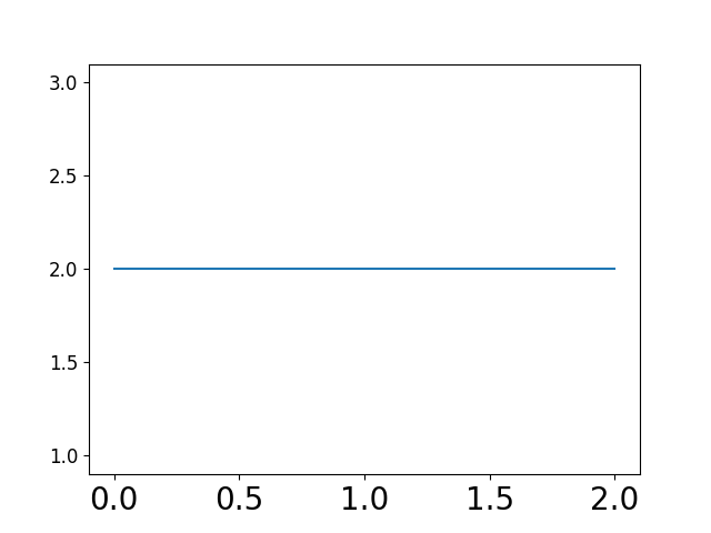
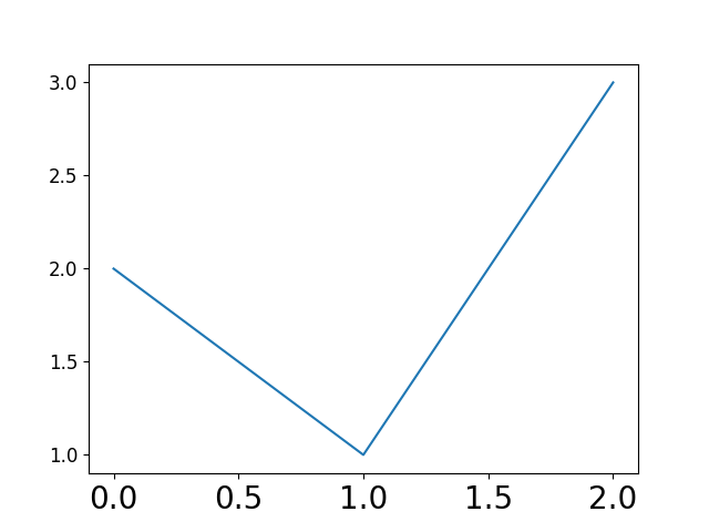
1.0: 2 -> 1
2.0: 2 -> 3
